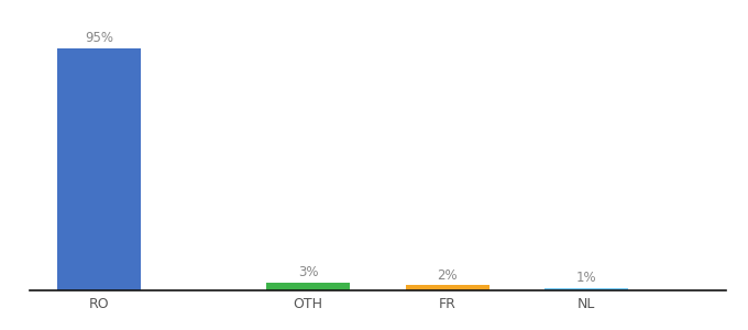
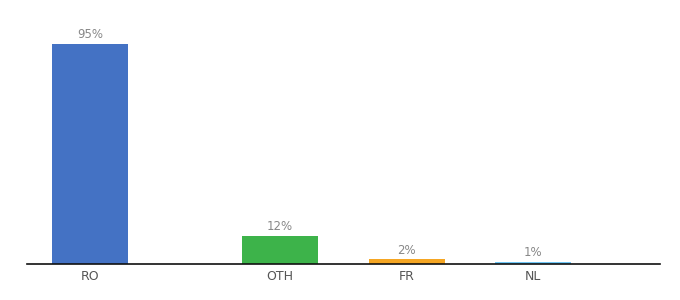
OTH: 3% -> 12%
